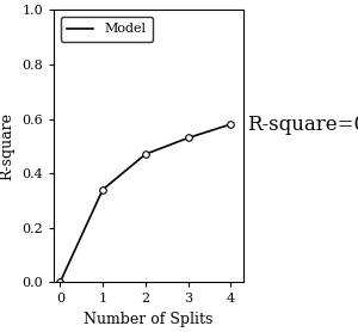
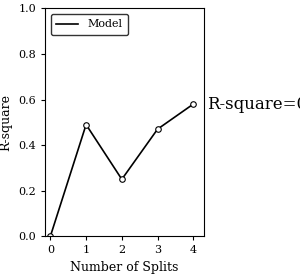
1: 0.34 -> 0.49
2: 0.47 -> 0.25
3: 0.53 -> 0.47
